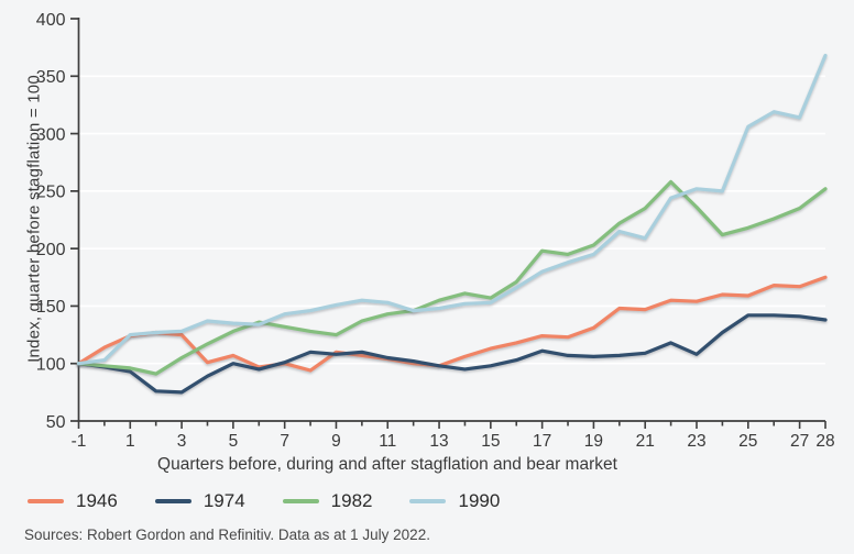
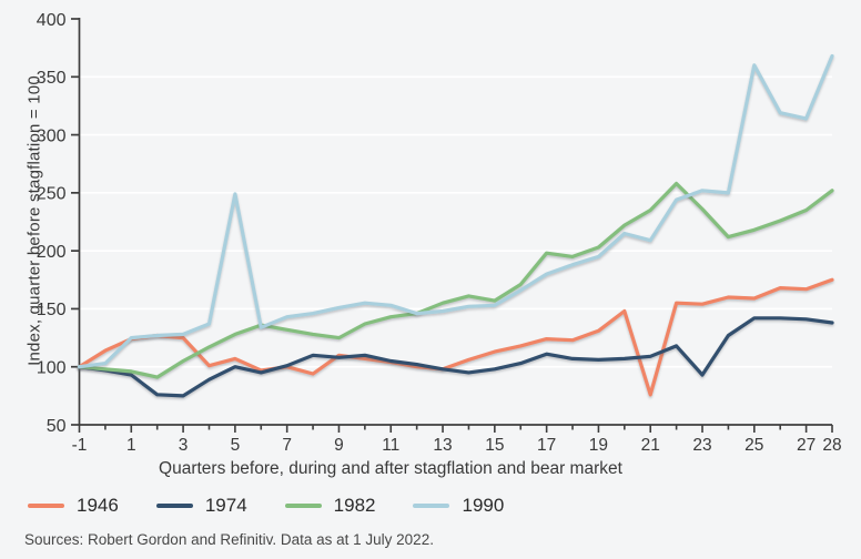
1990/5: 135 -> 249
1946/21: 147 -> 76
1974/23: 108 -> 93
1990/25: 306 -> 360
